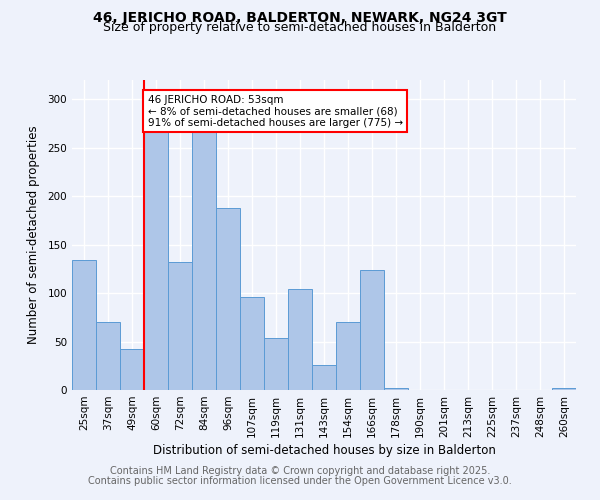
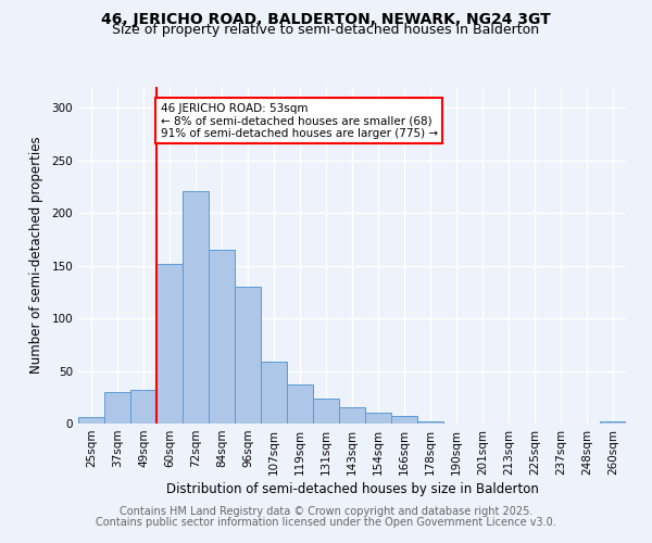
25sqm: 134 -> 6
37sqm: 70 -> 30
49sqm: 42 -> 32
60sqm: 266 -> 152
72sqm: 132 -> 221
84sqm: 266 -> 165
96sqm: 188 -> 130
107sqm: 96 -> 59
119sqm: 54 -> 37
131sqm: 104 -> 24
143sqm: 26 -> 15
154sqm: 70 -> 10
166sqm: 124 -> 7
